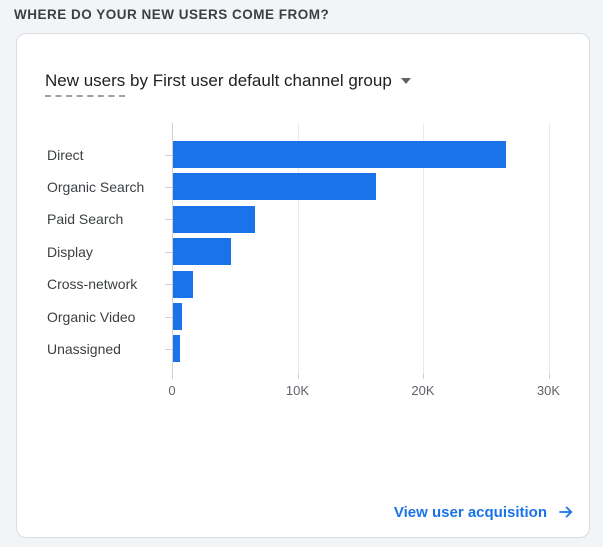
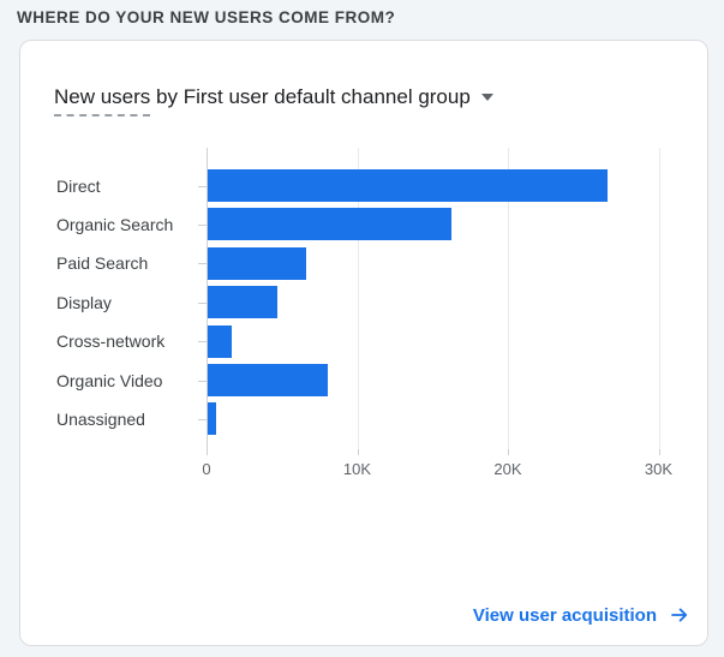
Organic Video: 0.8K -> 8.0K
